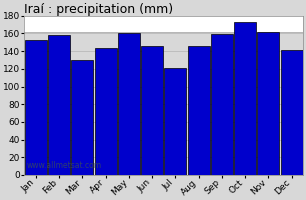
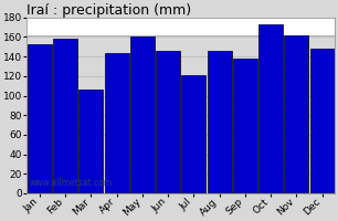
Mar: 130 -> 106
Sep: 159 -> 138
Dec: 141 -> 148
